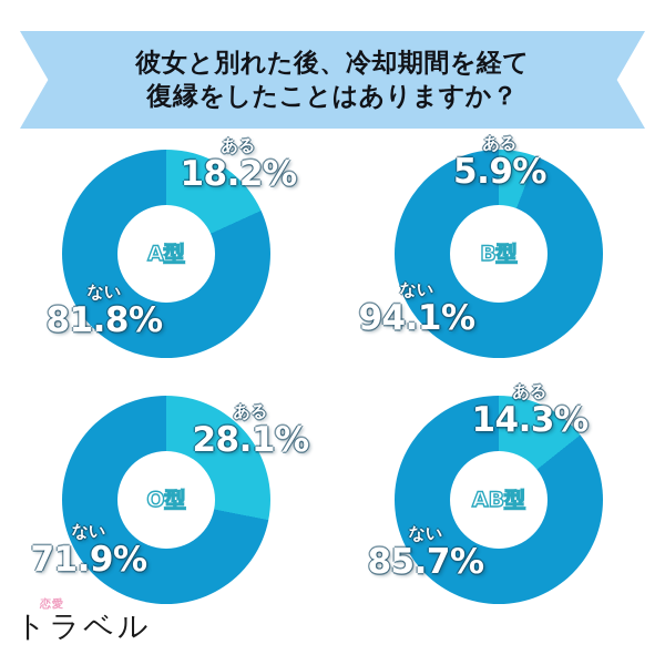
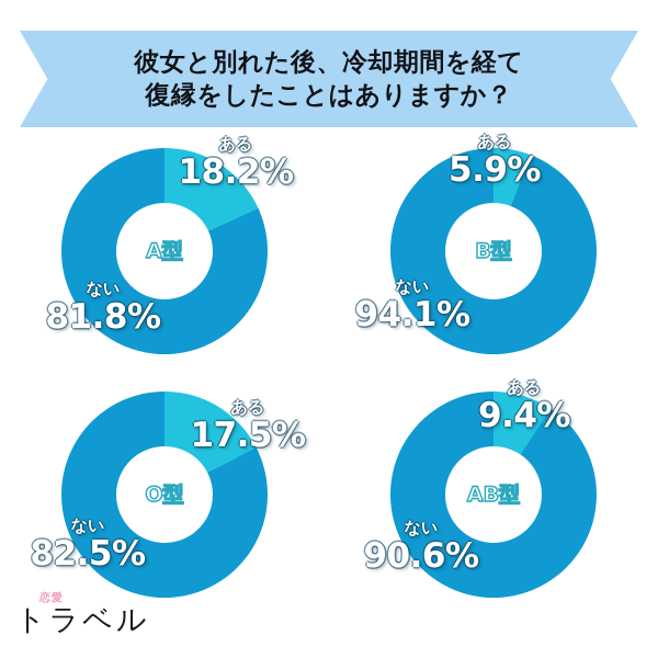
O型/ある: 28.1% -> 17.5%
O型/ない: 71.9% -> 82.5%
AB型/ある: 14.3% -> 9.4%
AB型/ない: 85.7% -> 90.6%
